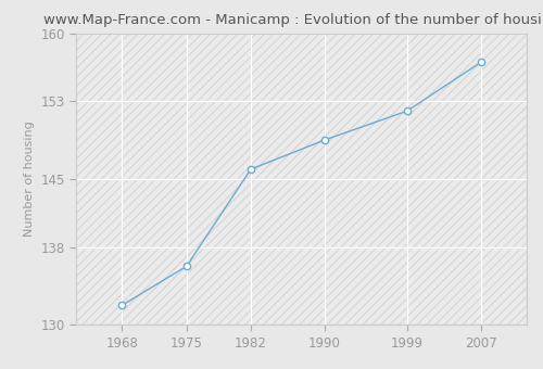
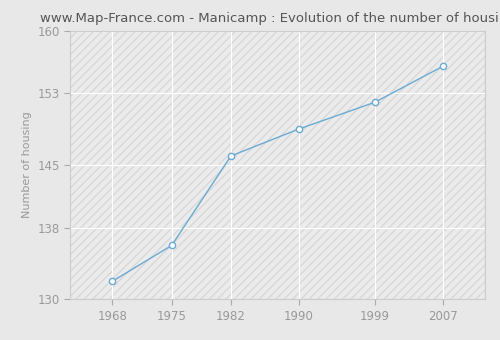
2007: 157 -> 156
